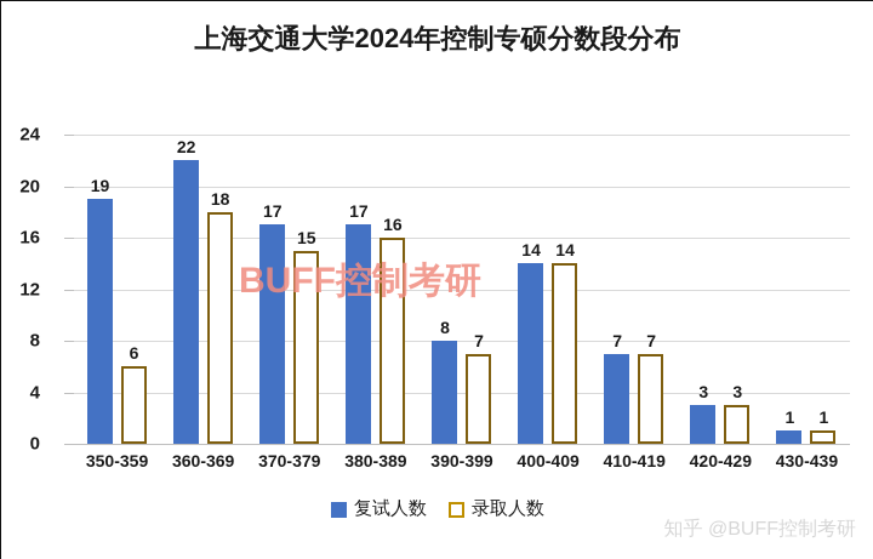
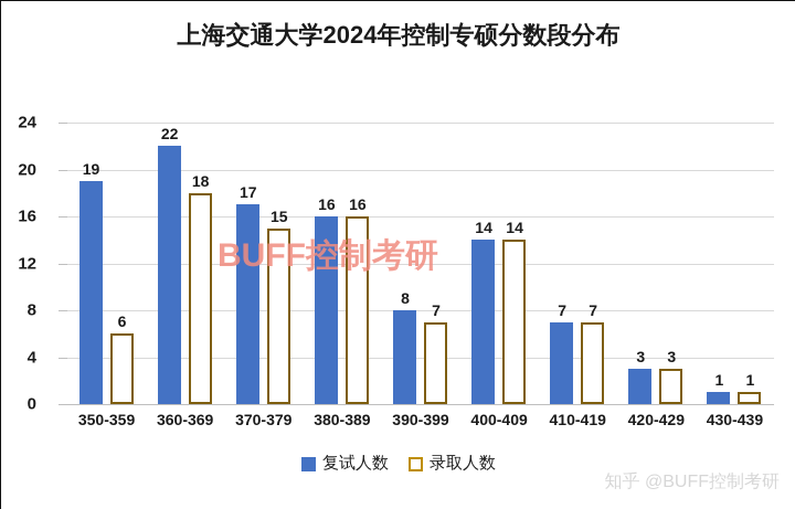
复试人数/380-389: 17 -> 16
